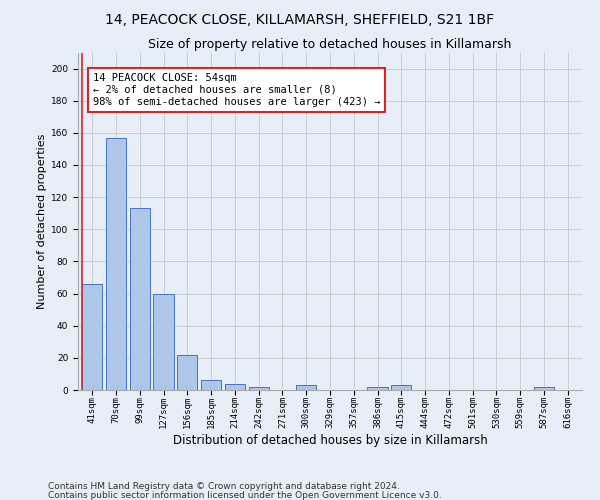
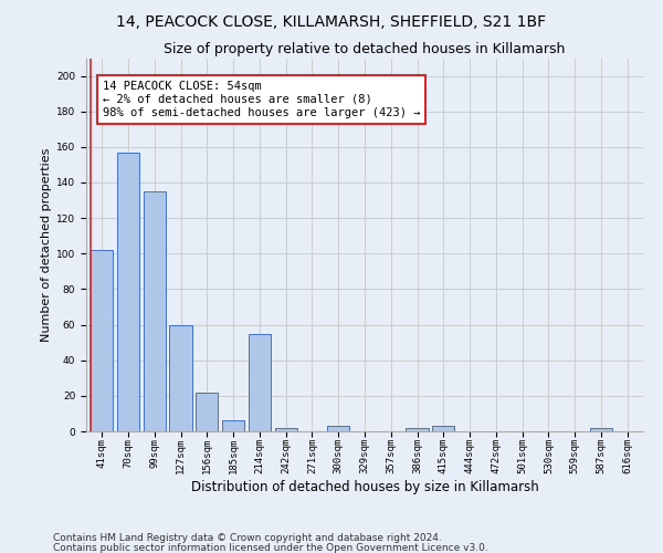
41sqm: 66 -> 102
99sqm: 113 -> 135
214sqm: 4 -> 55
